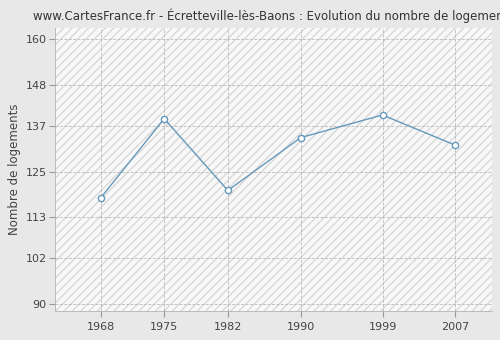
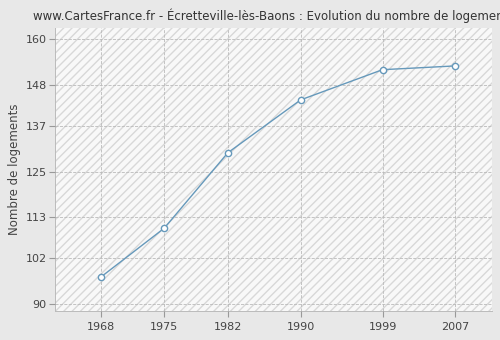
1968: 118 -> 97
1975: 139 -> 110
1982: 120 -> 130
1990: 134 -> 144
1999: 140 -> 152
2007: 132 -> 153
